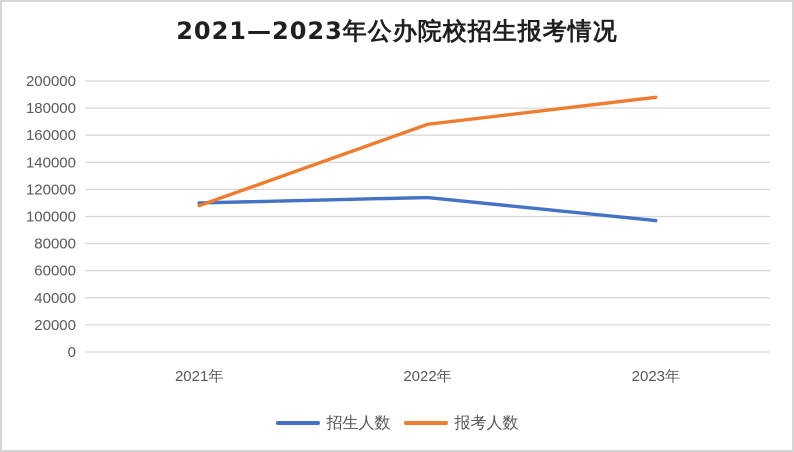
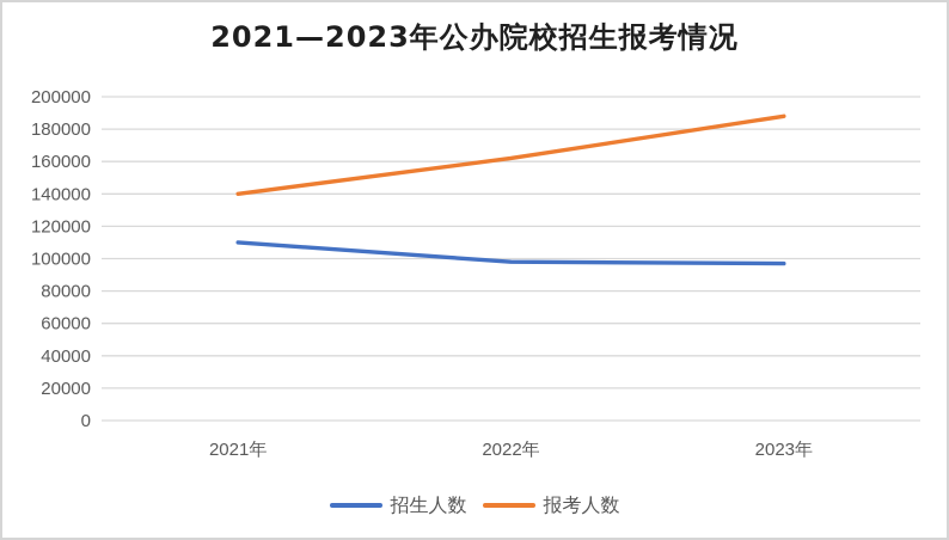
报考人数/2021年: 108000 -> 140000
招生人数/2022年: 114000 -> 98000
报考人数/2022年: 168000 -> 162000
